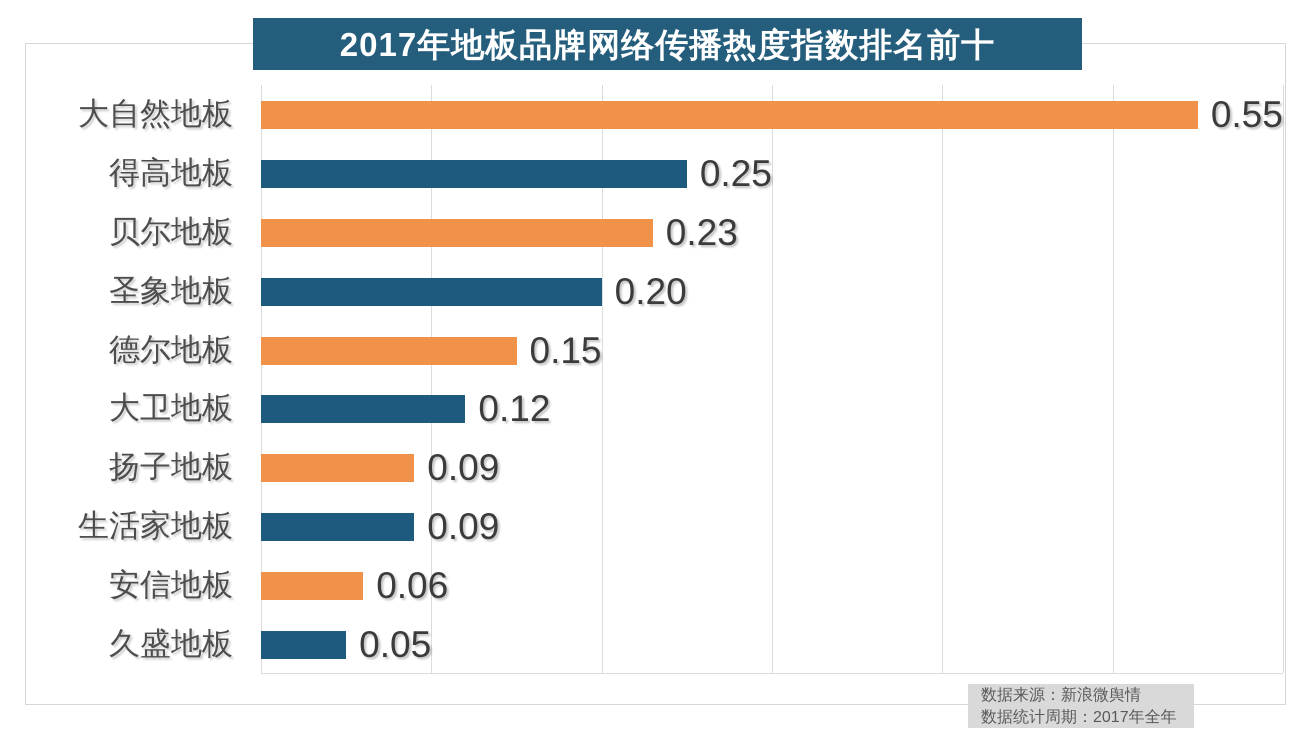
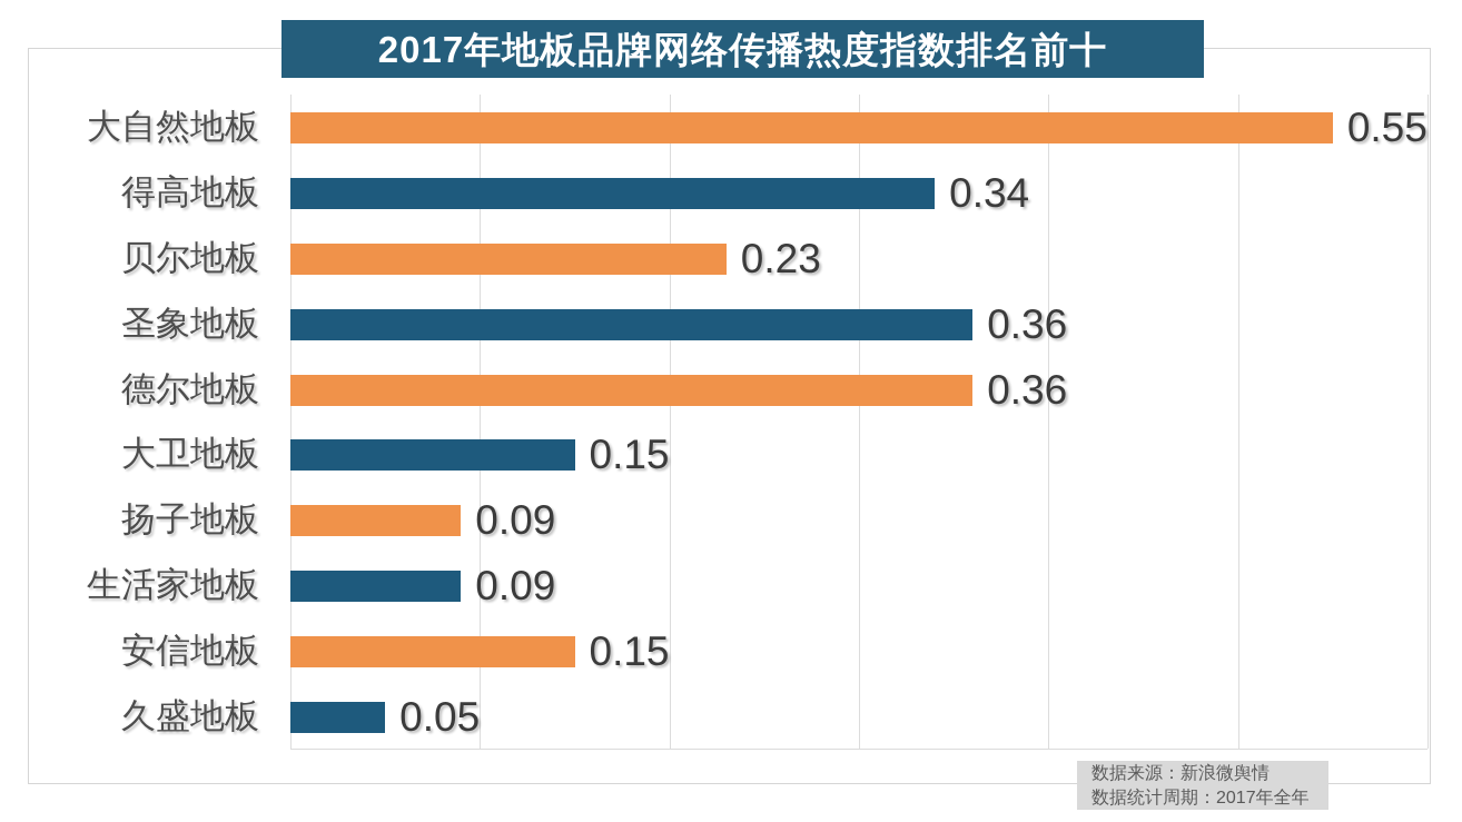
得高地板: 0.25 -> 0.34
圣象地板: 0.20 -> 0.36
德尔地板: 0.15 -> 0.36
大卫地板: 0.12 -> 0.15
安信地板: 0.06 -> 0.15
